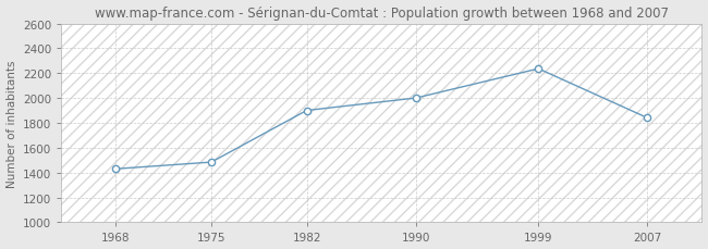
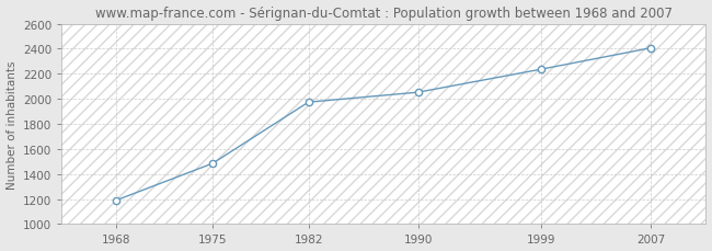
1968: 1430 -> 1190
1982: 1900 -> 1970
1990: 2000 -> 2050
2007: 1840 -> 2410
